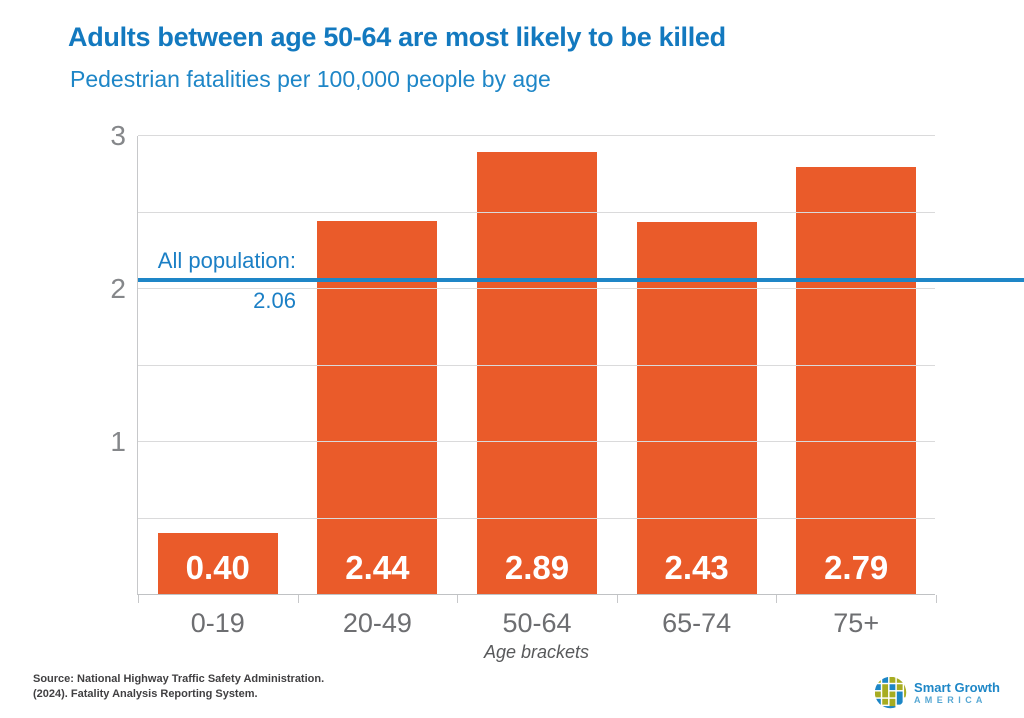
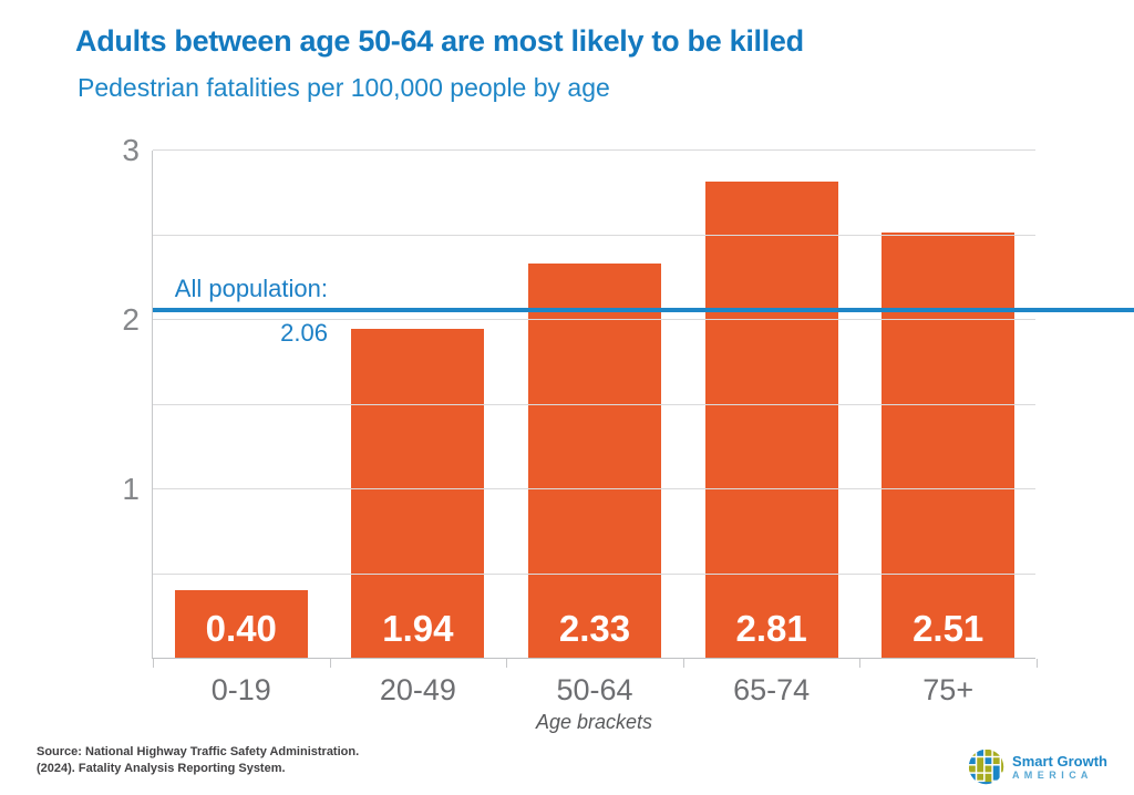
20-49: 2.44 -> 1.94
50-64: 2.89 -> 2.33
65-74: 2.43 -> 2.81
75+: 2.79 -> 2.51
